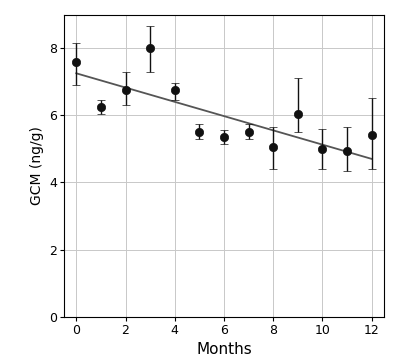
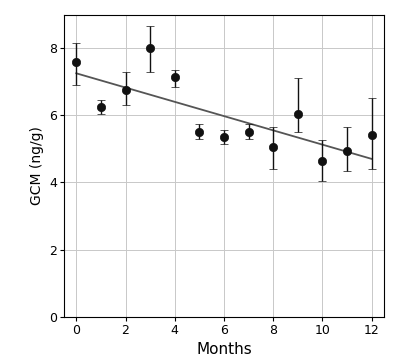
4: 6.75 -> 7.15
10: 5.00 -> 4.65
